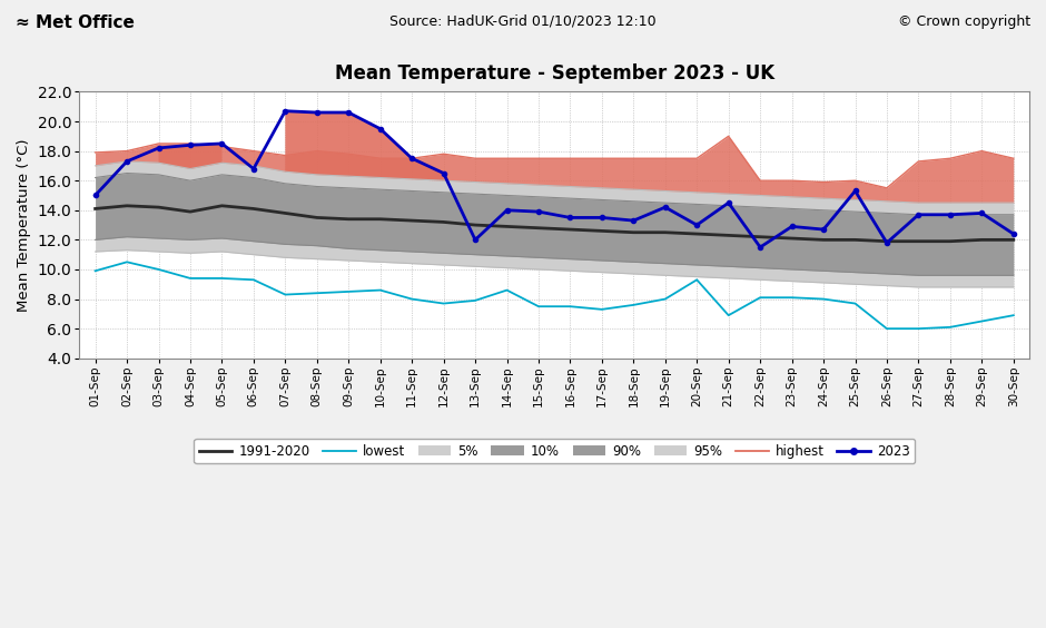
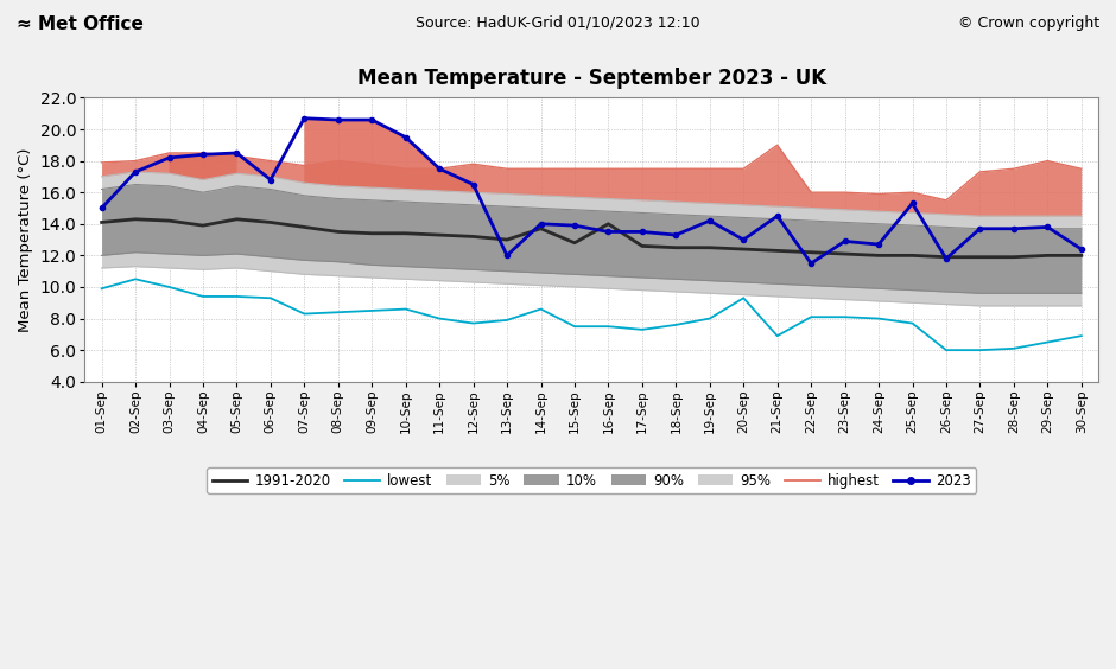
1991-2020/14-Sep: 12.9 -> 13.7
1991-2020/16-Sep: 12.7 -> 14.0
